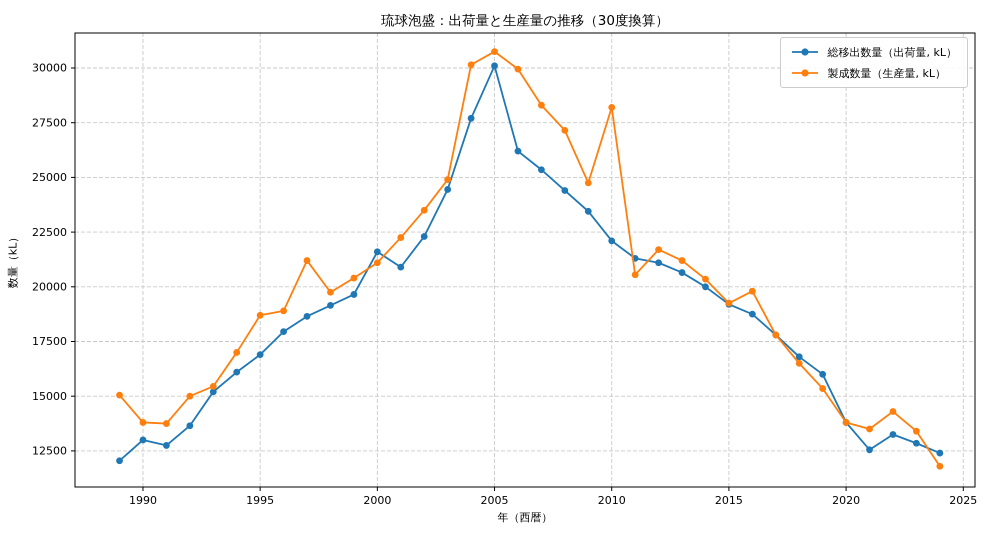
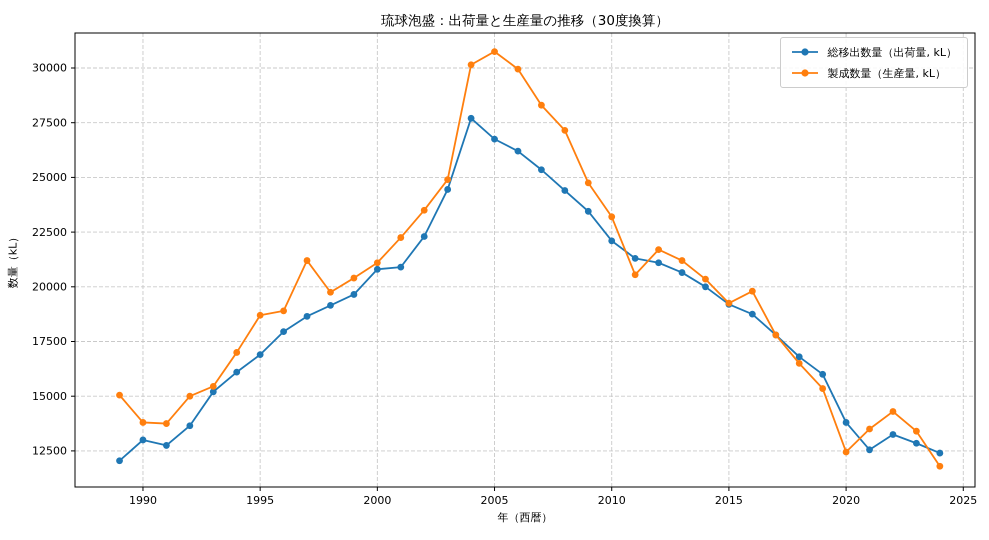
総移出数量（出荷量, kL）/2000: 21600 -> 20800
総移出数量（出荷量, kL）/2005: 30100 -> 26800
製成数量（生産量, kL）/2010: 28200 -> 23200
製成数量（生産量, kL）/2020: 13800 -> 12400
